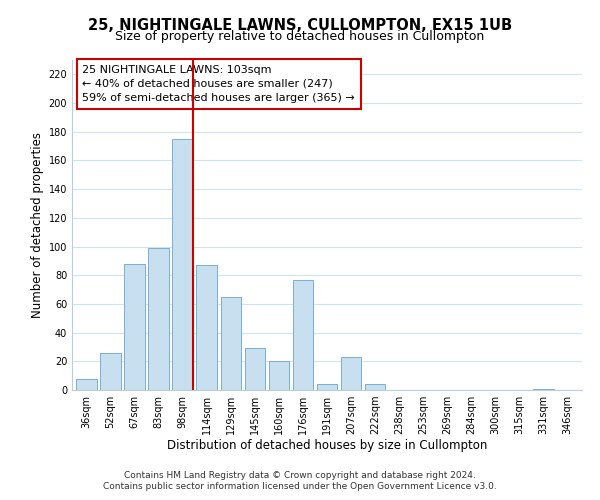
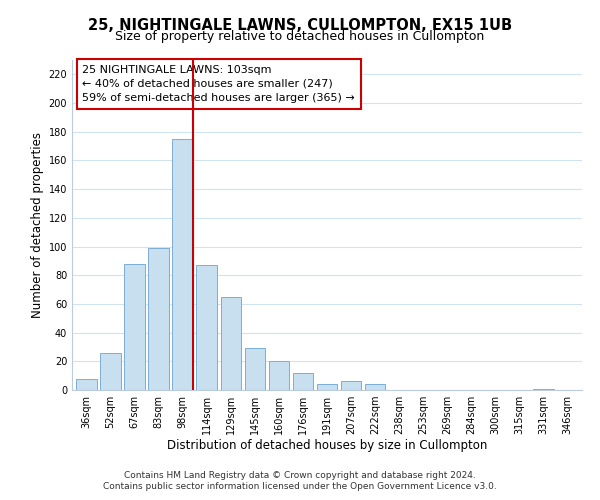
176sqm: 77 -> 12
207sqm: 23 -> 6
